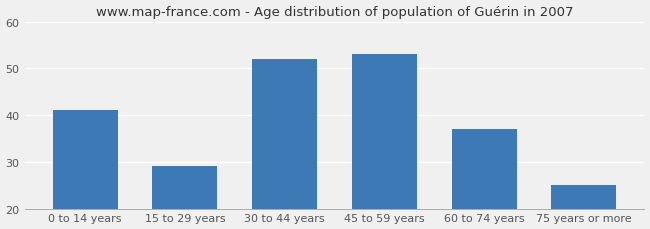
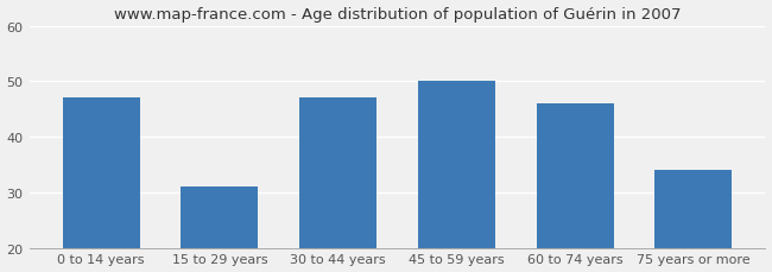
0 to 14 years: 41 -> 47
15 to 29 years: 29 -> 31
30 to 44 years: 52 -> 47
45 to 59 years: 53 -> 50
60 to 74 years: 37 -> 46
75 years or more: 25 -> 34
